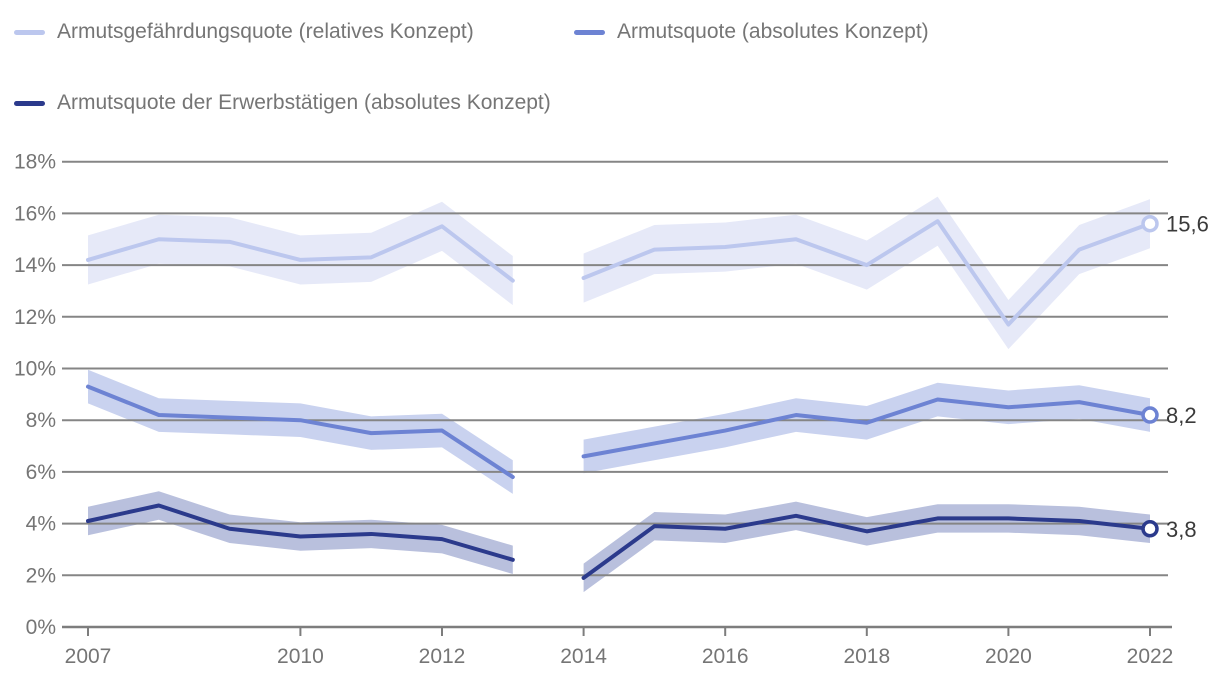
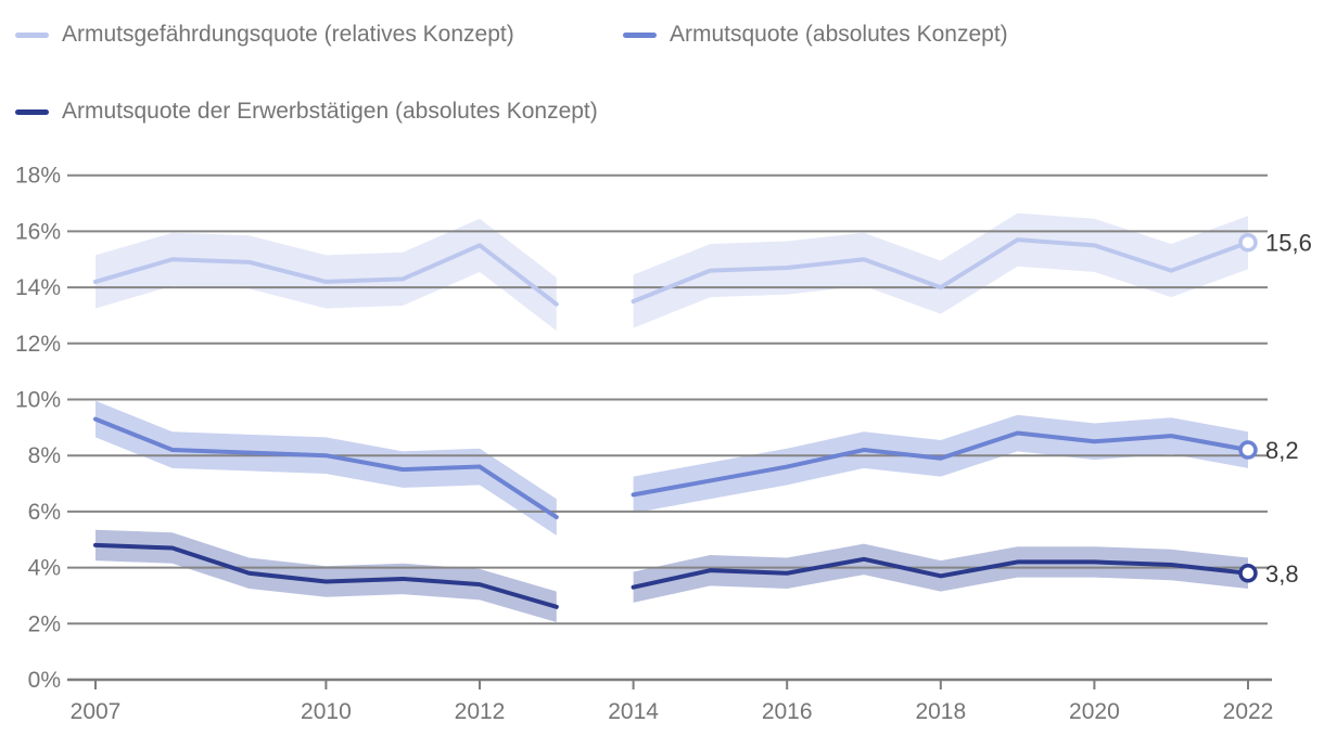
Armutsquote der Erwerbstätigen (absolutes Konzept)/2007: 4.1% -> 4.8%
Armutsquote der Erwerbstätigen (absolutes Konzept)/2014: 1.9% -> 3.3%
Armutsgefährdungsquote (relatives Konzept)/2020: 11.7% -> 15.5%
